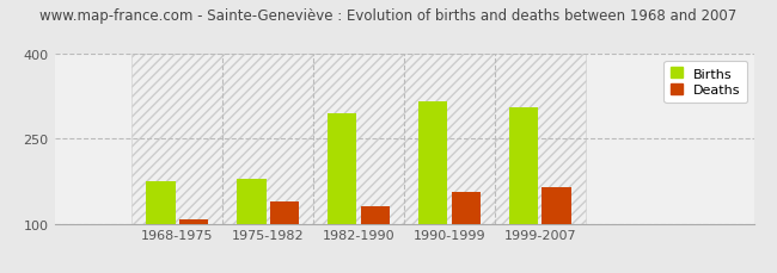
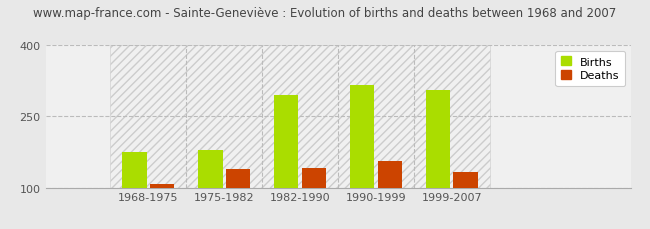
Deaths/1982-1990: 130 -> 142
Deaths/1999-2007: 165 -> 132
